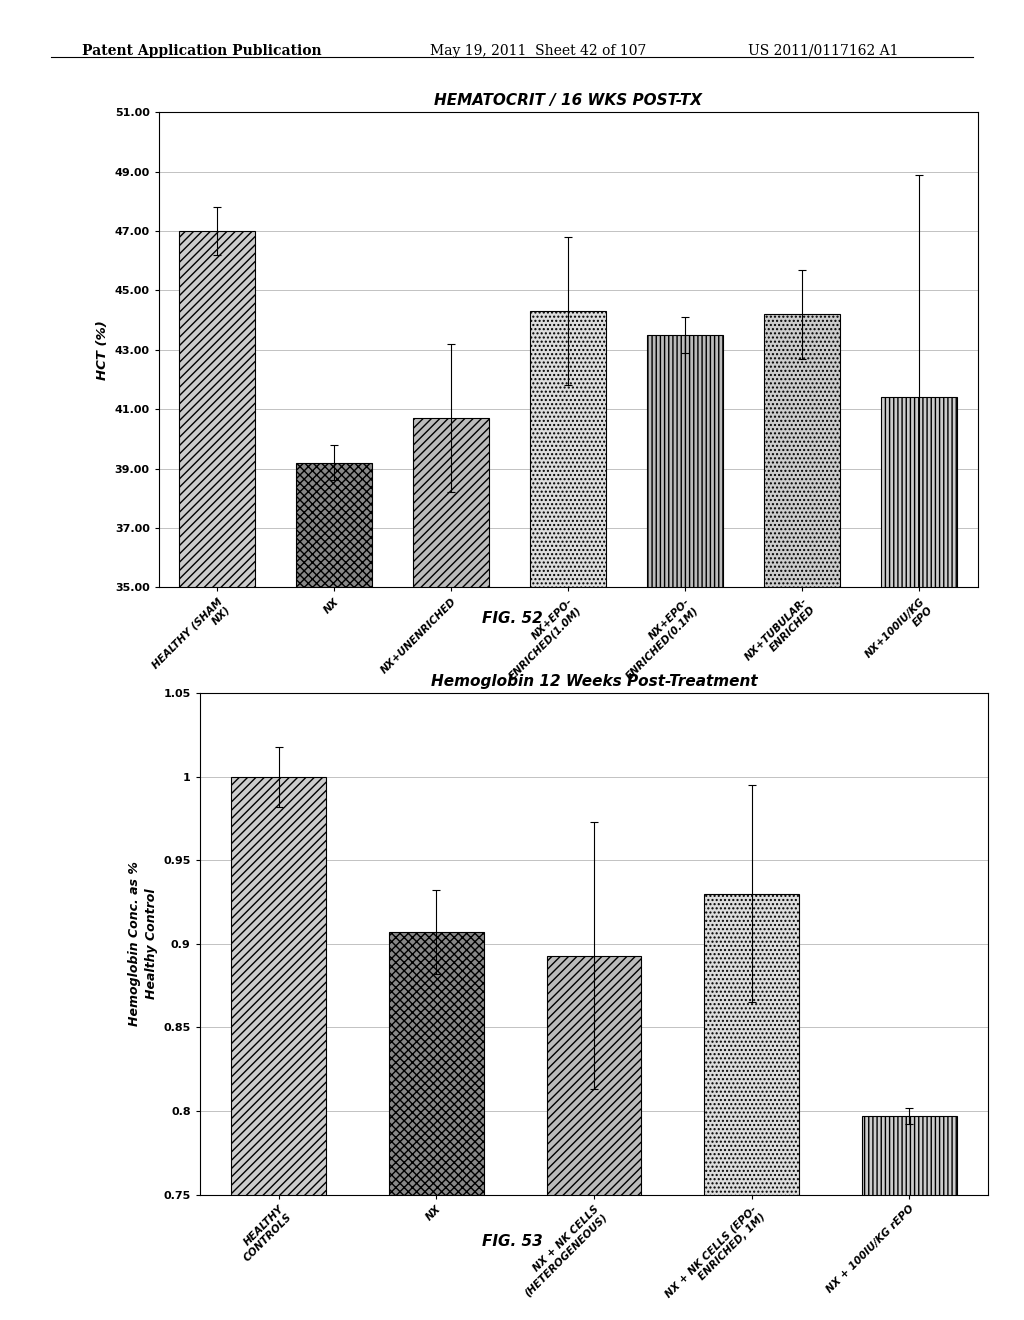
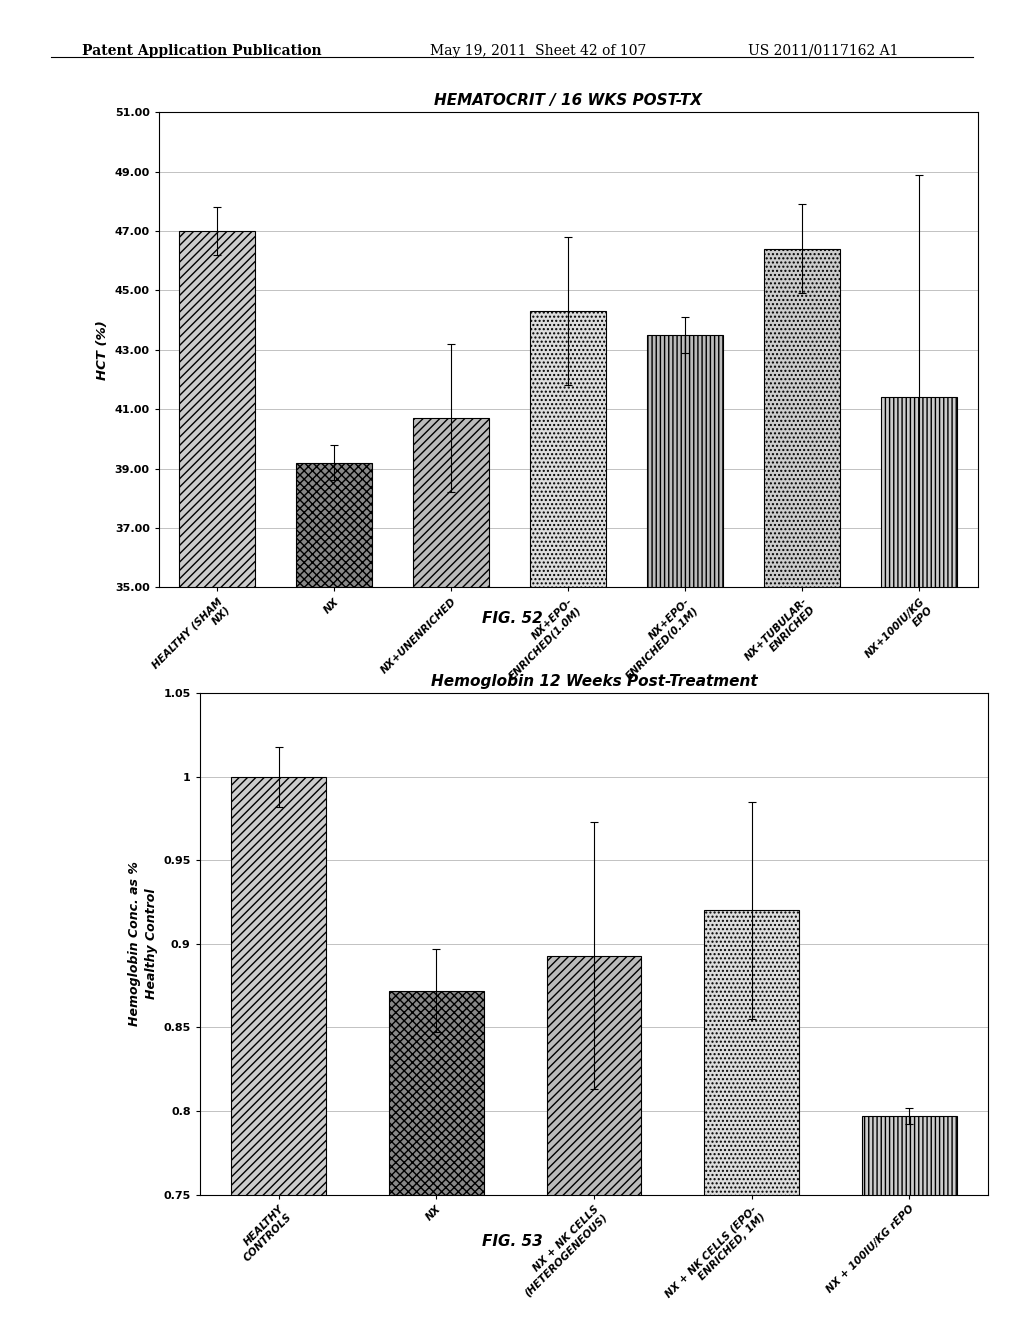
HEMATOCRIT / 16 WKS POST-TX/NX+TUBULAR- ENRICHED: 44.2 -> 46.4
Hemoglobin 12 Weeks Post-Treatment/NX: 0.907 -> 0.872
Hemoglobin 12 Weeks Post-Treatment/NX + NK CELLS (EPO- ENRICHED, 1M): 0.930 -> 0.920
